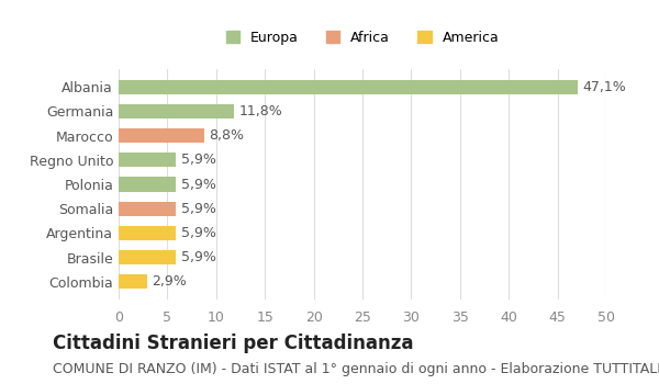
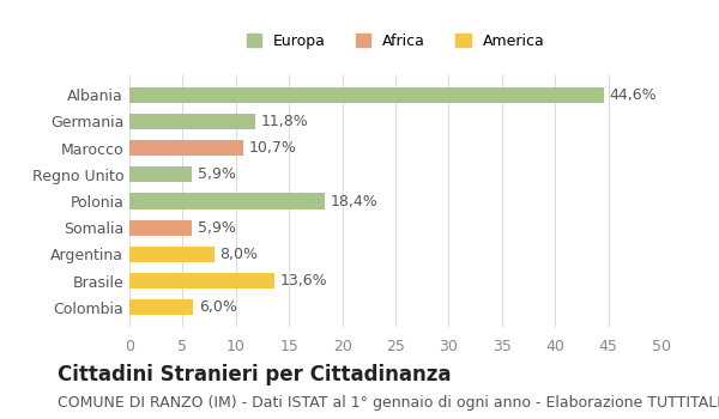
Albania: 47,1% -> 44,6%
Marocco: 8,8% -> 10,7%
Polonia: 5,9% -> 18,4%
Argentina: 5,9% -> 8,0%
Brasile: 5,9% -> 13,6%
Colombia: 2,9% -> 6,0%
